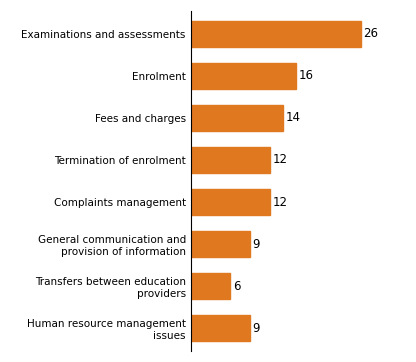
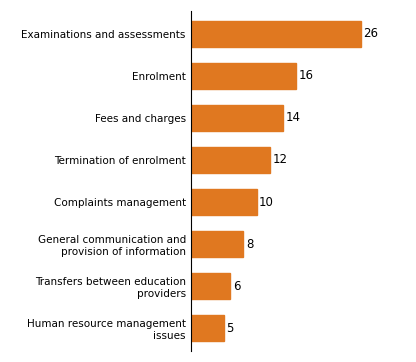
Complaints management: 12 -> 10
General communication and provision of information: 9 -> 8
Human resource management issues: 9 -> 5
